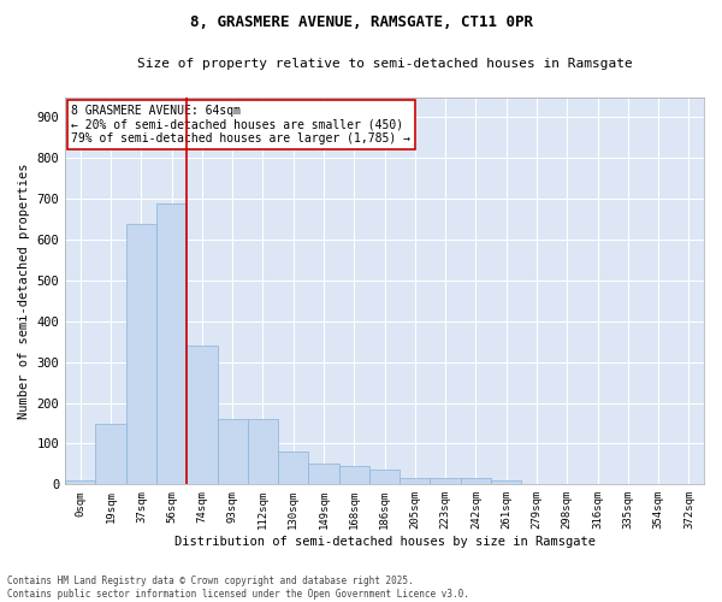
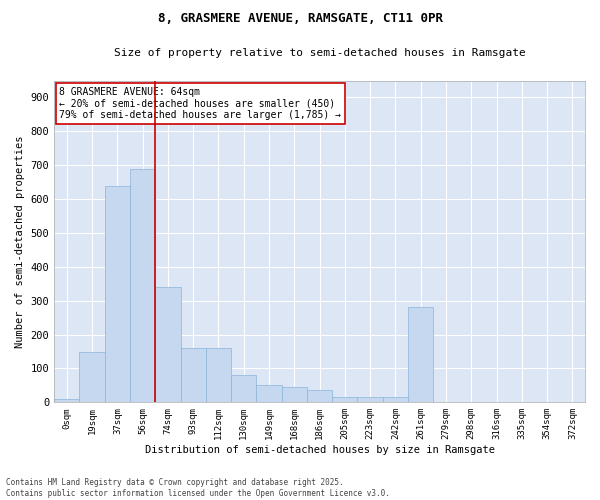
261sqm: 10 -> 280
